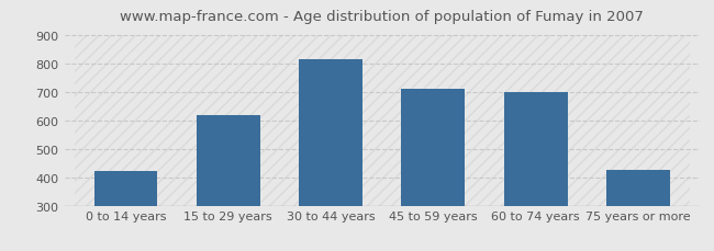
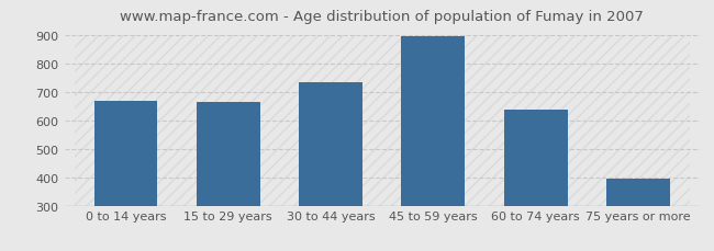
0 to 14 years: 420 -> 668
15 to 29 years: 620 -> 664
30 to 44 years: 815 -> 733
45 to 59 years: 710 -> 896
60 to 74 years: 700 -> 639
75 years or more: 425 -> 395
